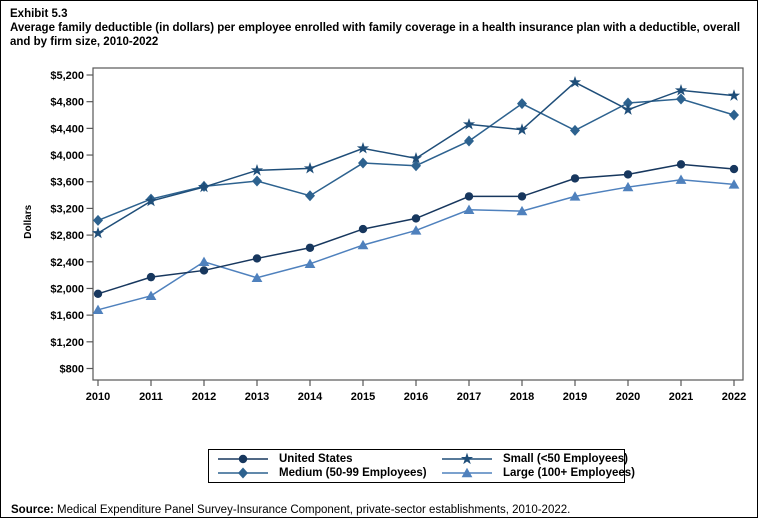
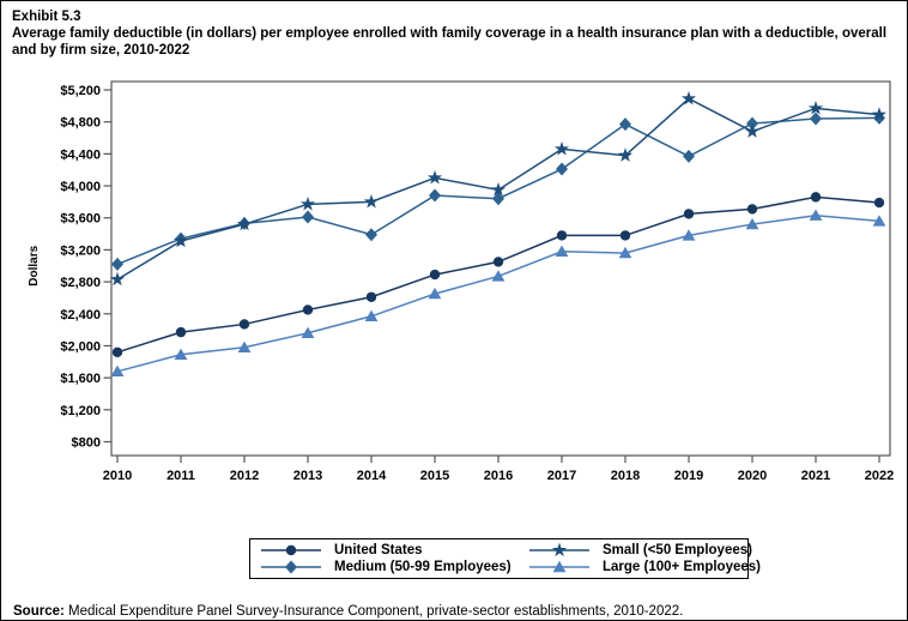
Large (100+ Employees)/2012: $2400 -> $2000
Medium (50-99 Employees)/2022: $4600 -> $4800
